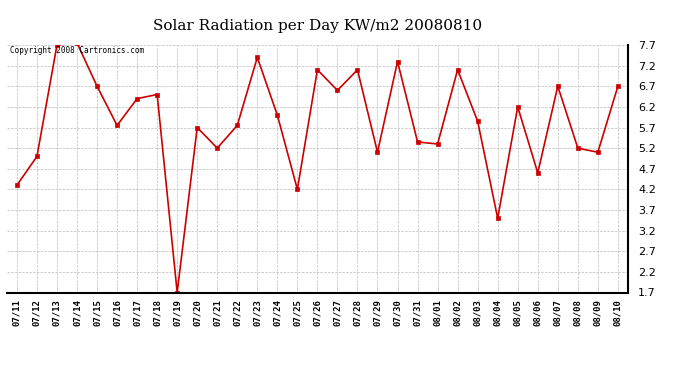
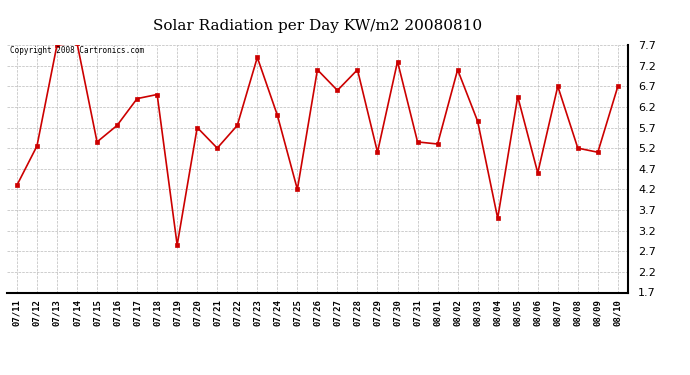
07/12: 5.00 -> 5.25
07/15: 6.70 -> 5.35
07/19: 1.70 -> 2.85
08/05: 6.20 -> 6.45
